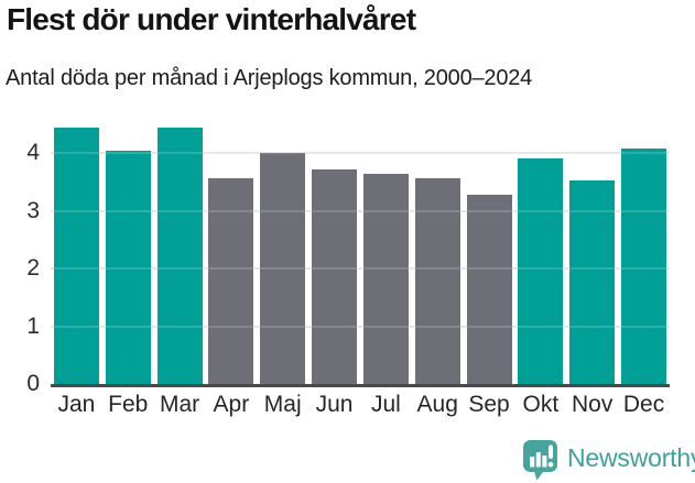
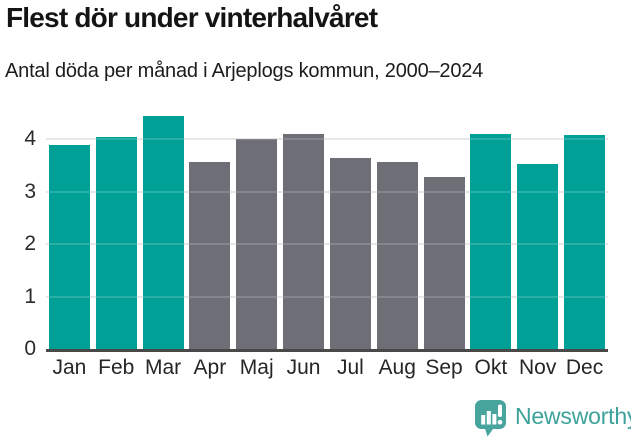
Jan: 4.4 -> 3.9
Jun: 3.7 -> 4.1
Okt: 3.9 -> 4.1
